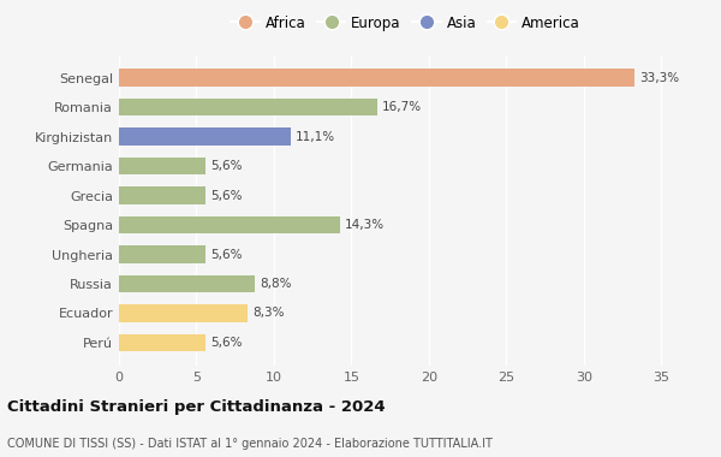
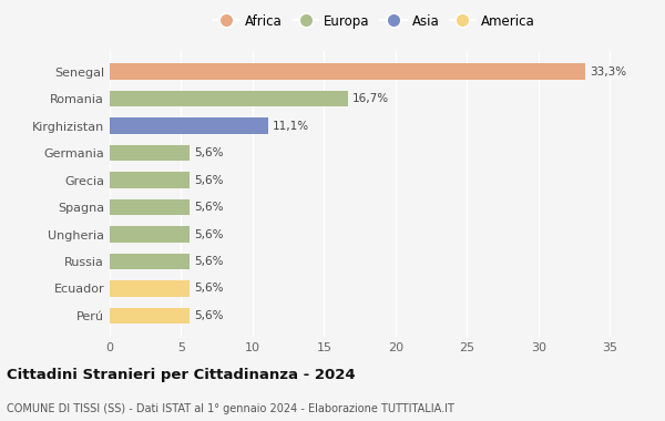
Spagna: 14,3% -> 5,6%
Russia: 8,8% -> 5,6%
Ecuador: 8,3% -> 5,6%
